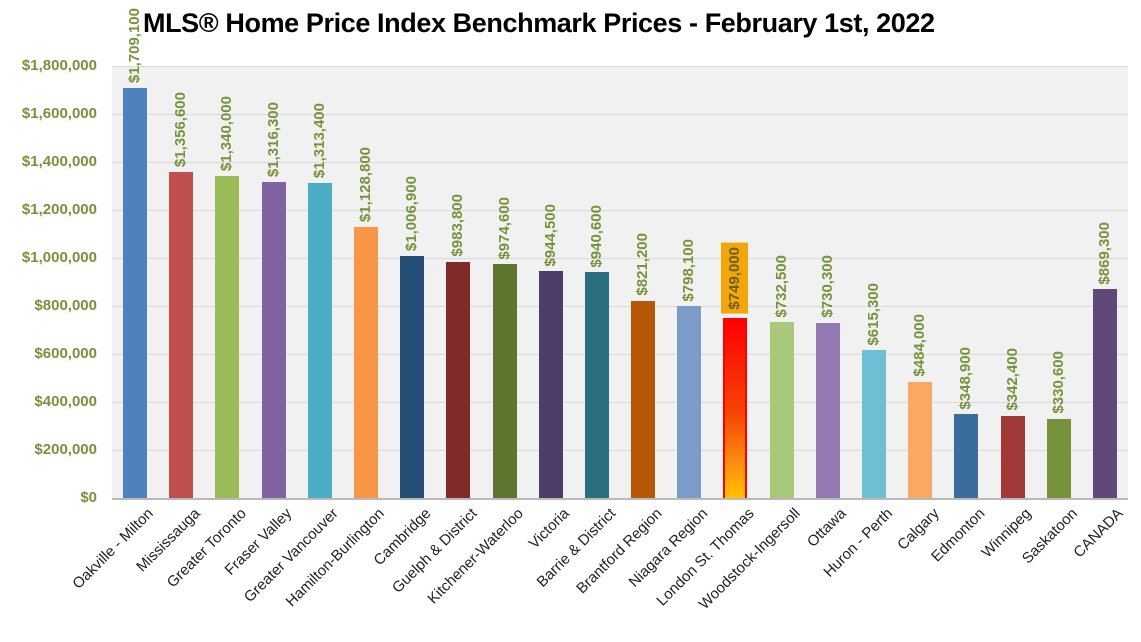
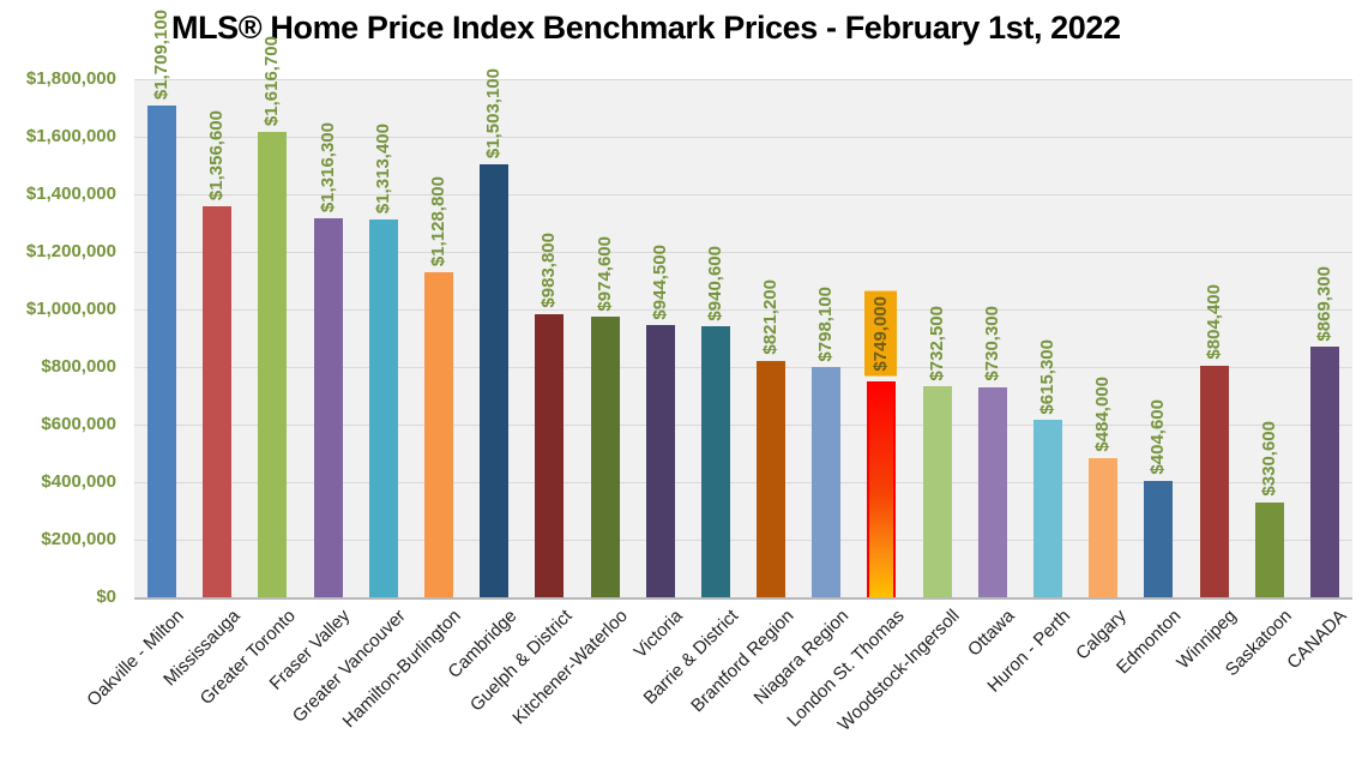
Greater Toronto: $1,340,000 -> $1,616,700
Cambridge: $1,006,900 -> $1,503,100
Edmonton: $348,900 -> $404,600
Winnipeg: $342,400 -> $804,400
